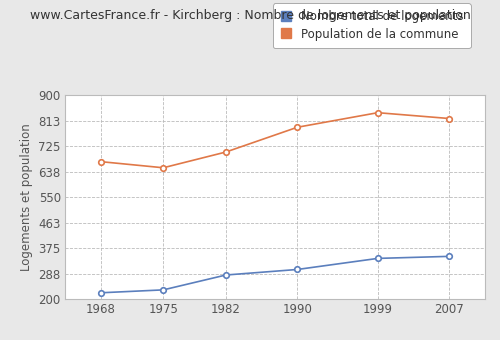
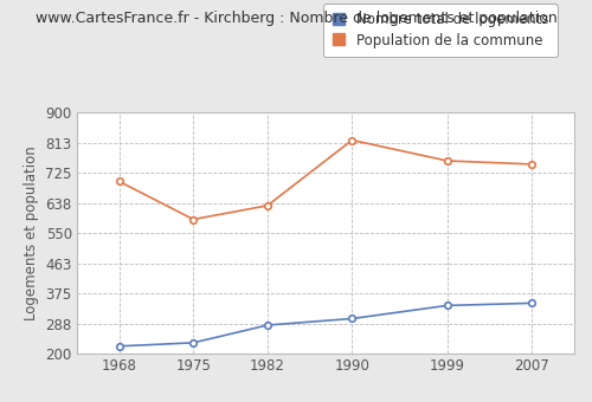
Population de la commune/1968: 672 -> 700
Population de la commune/1975: 651 -> 590
Population de la commune/1982: 705 -> 630
Population de la commune/1990: 790 -> 820
Population de la commune/1999: 840 -> 760
Population de la commune/2007: 820 -> 750
